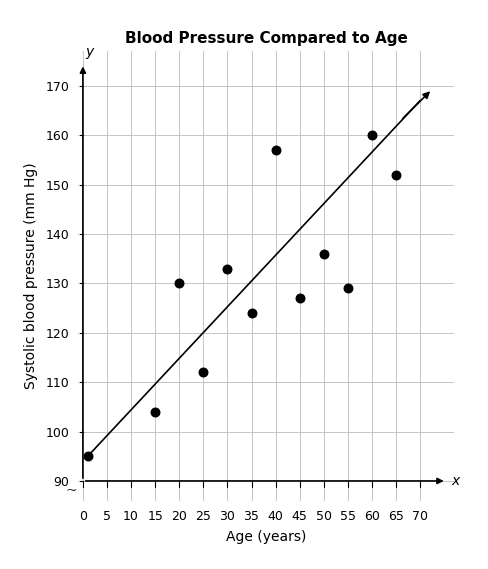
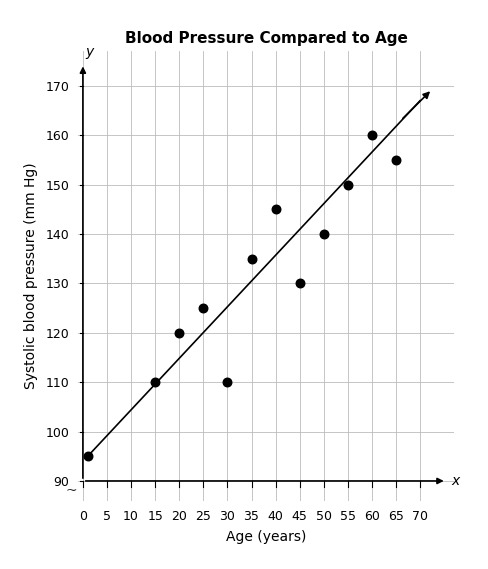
15: 104 -> 110
20: 130 -> 120
25: 112 -> 125
30: 133 -> 110
35: 124 -> 135
40: 157 -> 145
45: 127 -> 130
50: 136 -> 140
55: 129 -> 150
65: 152 -> 155
